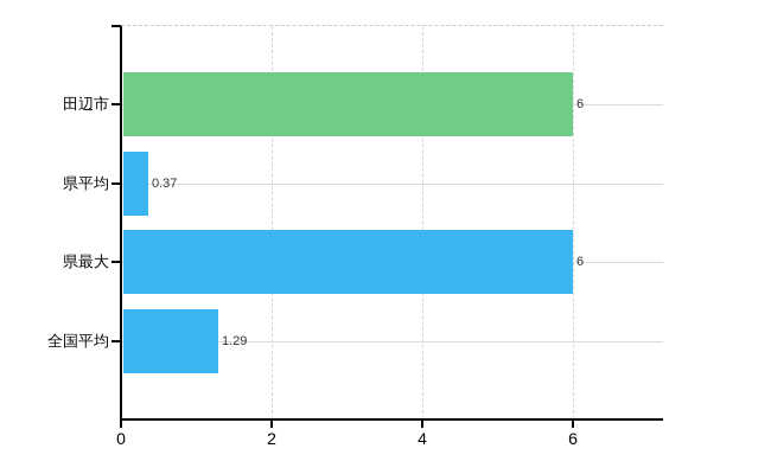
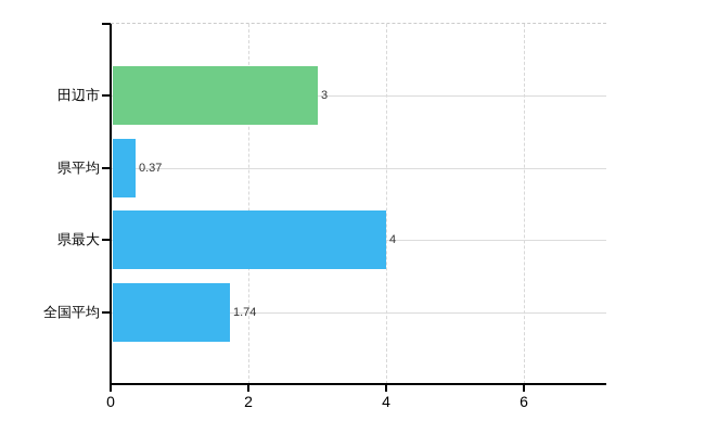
田辺市: 6 -> 3
県最大: 6 -> 4
全国平均: 1.29 -> 1.74
